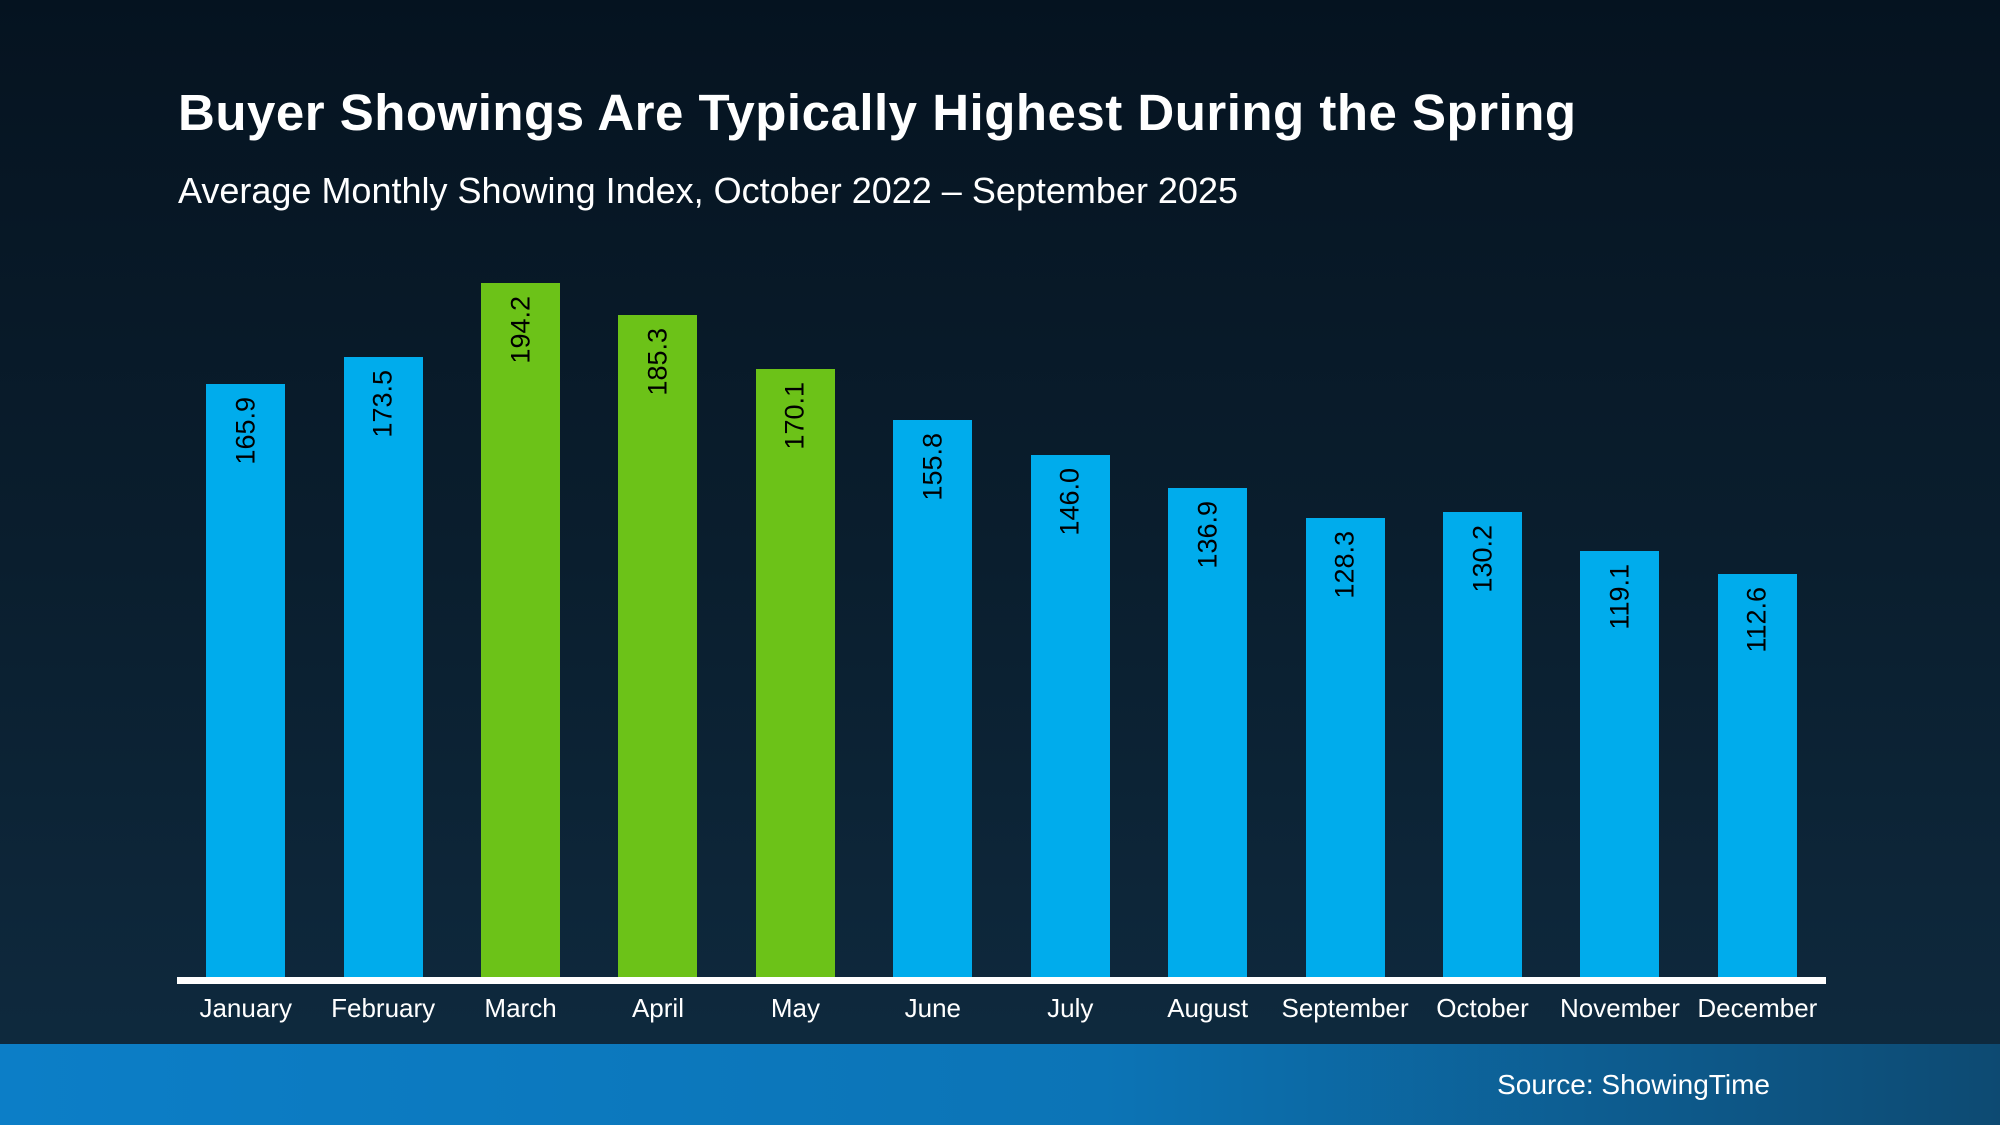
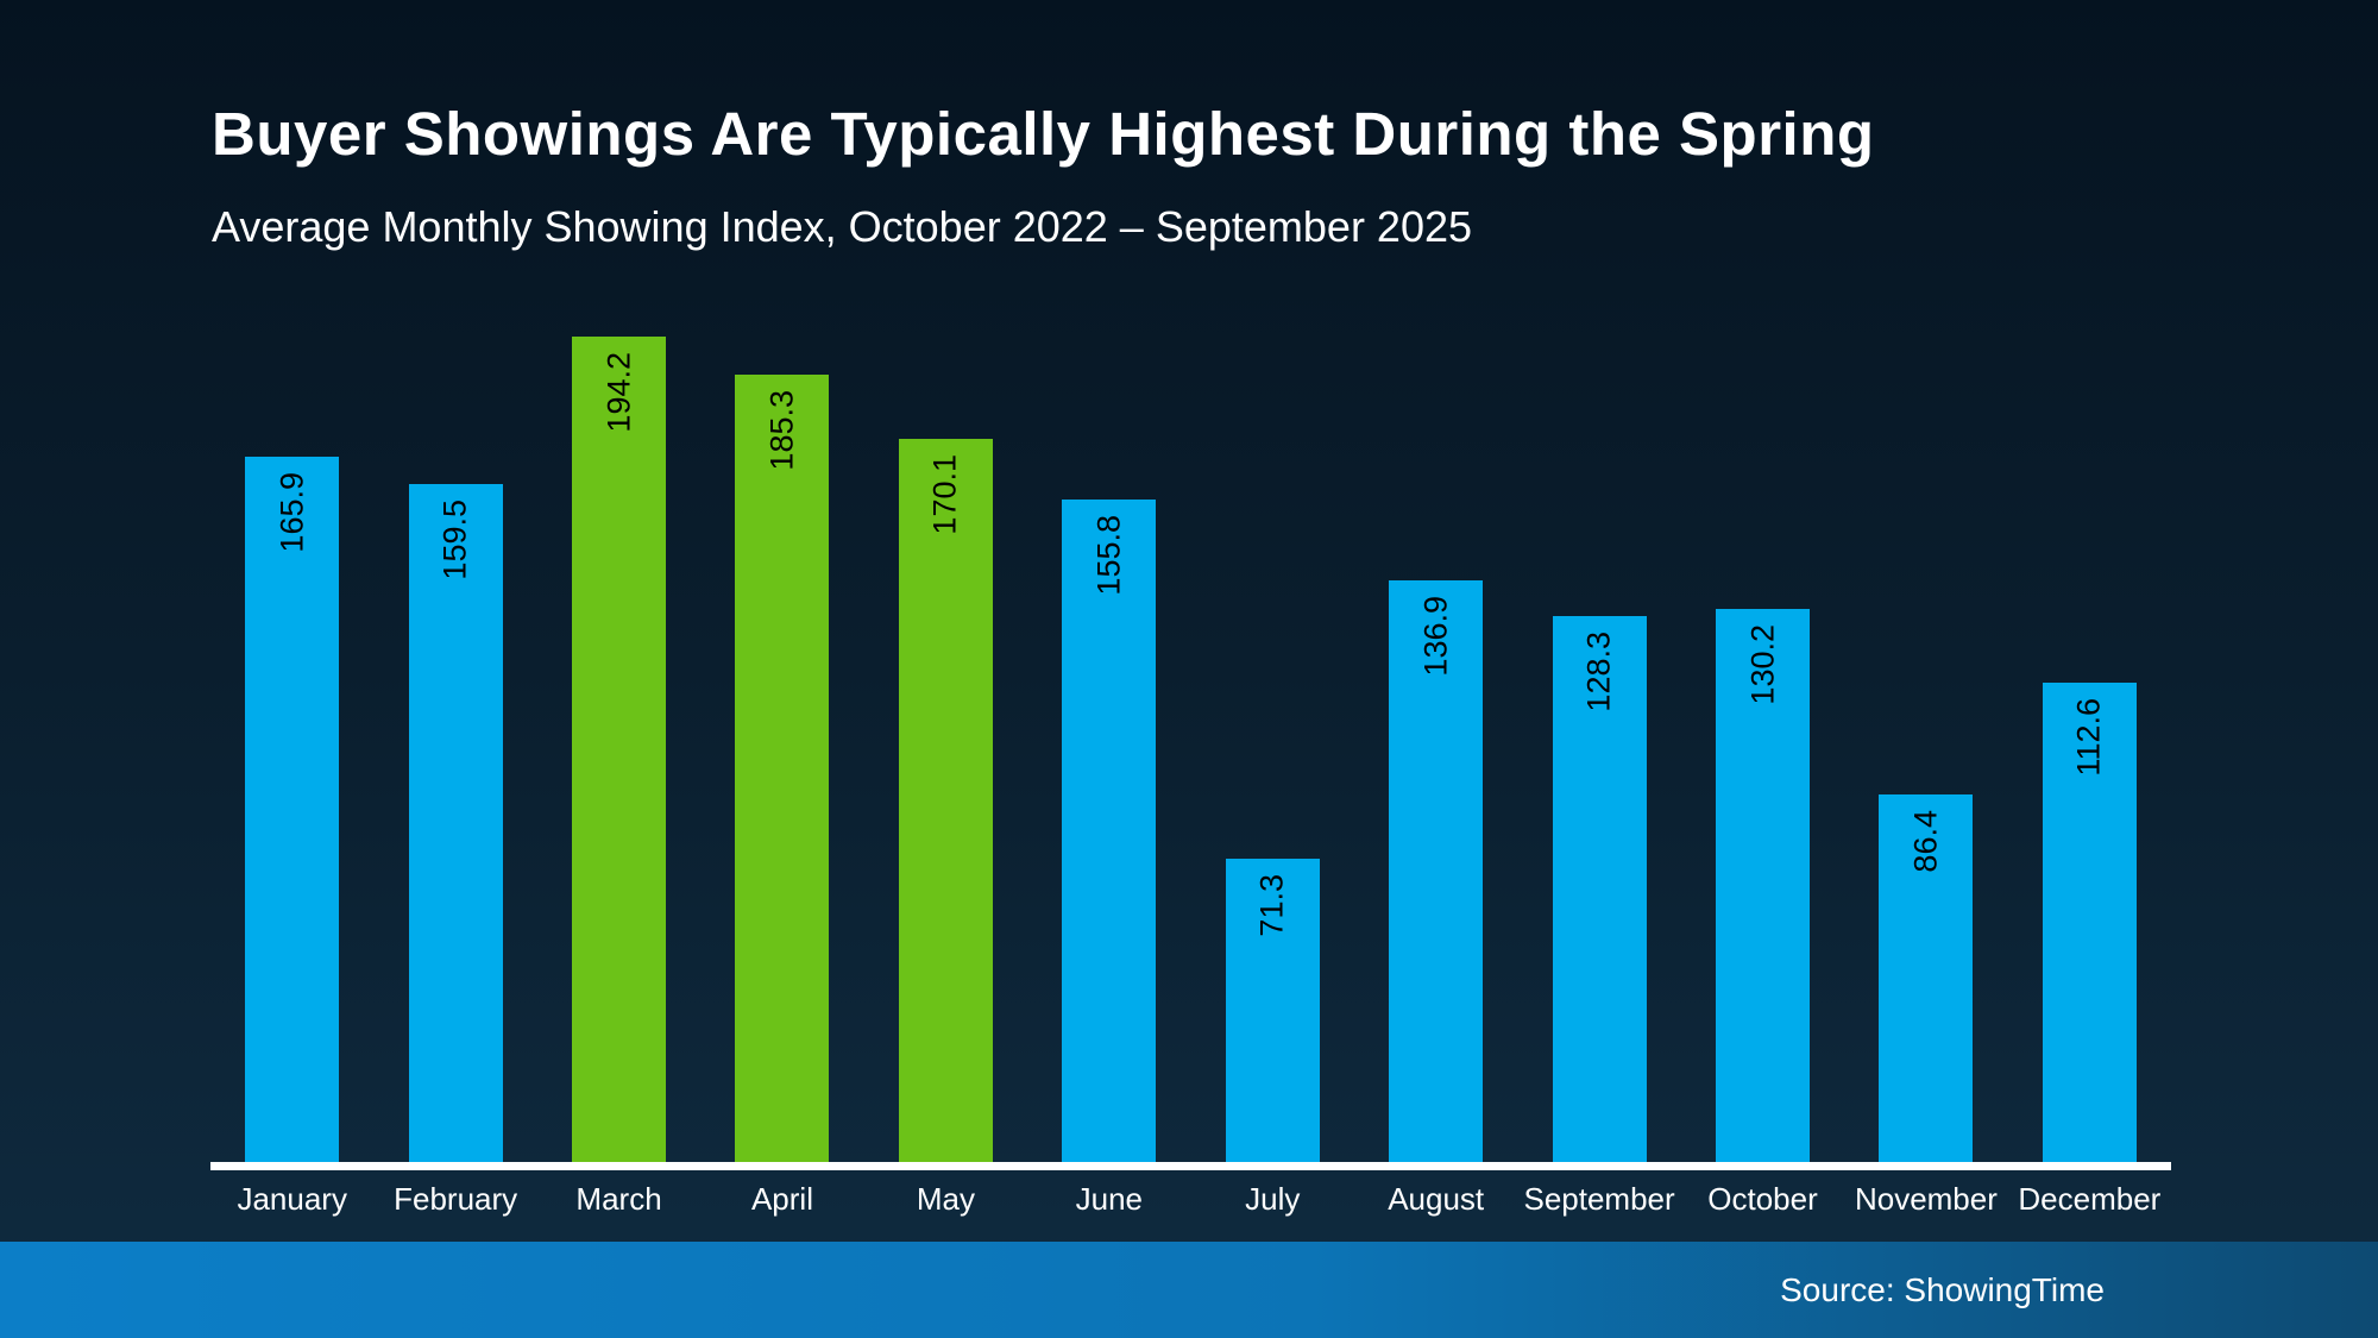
February: 173.5 -> 159.5
July: 146.0 -> 71.3
November: 119.1 -> 86.4
